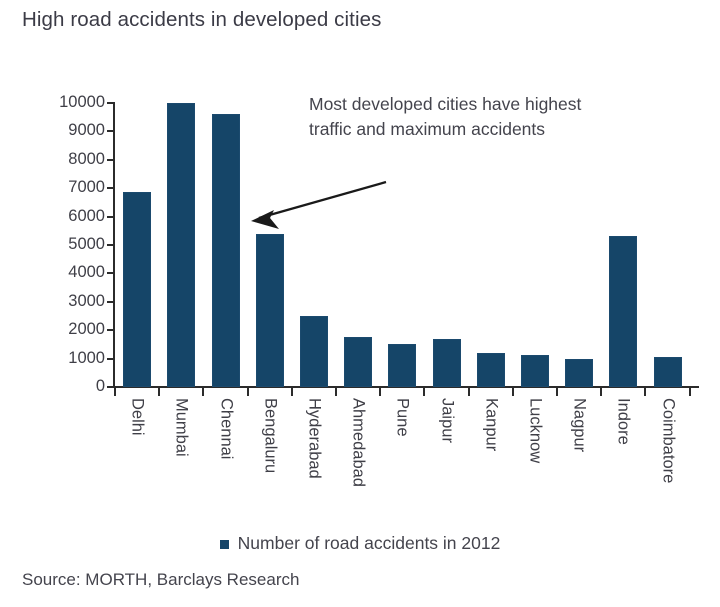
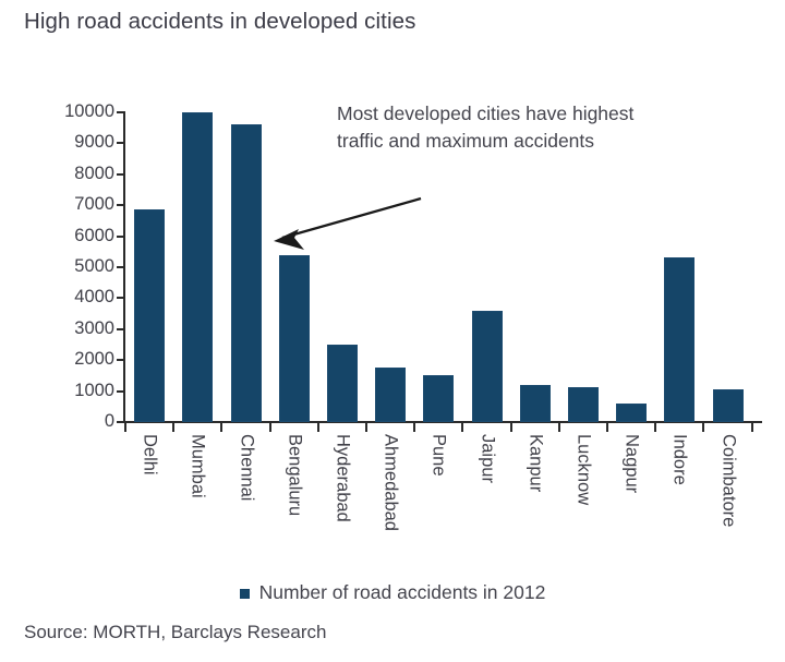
Jaipur: 1700 -> 3600
Nagpur: 1000 -> 600
